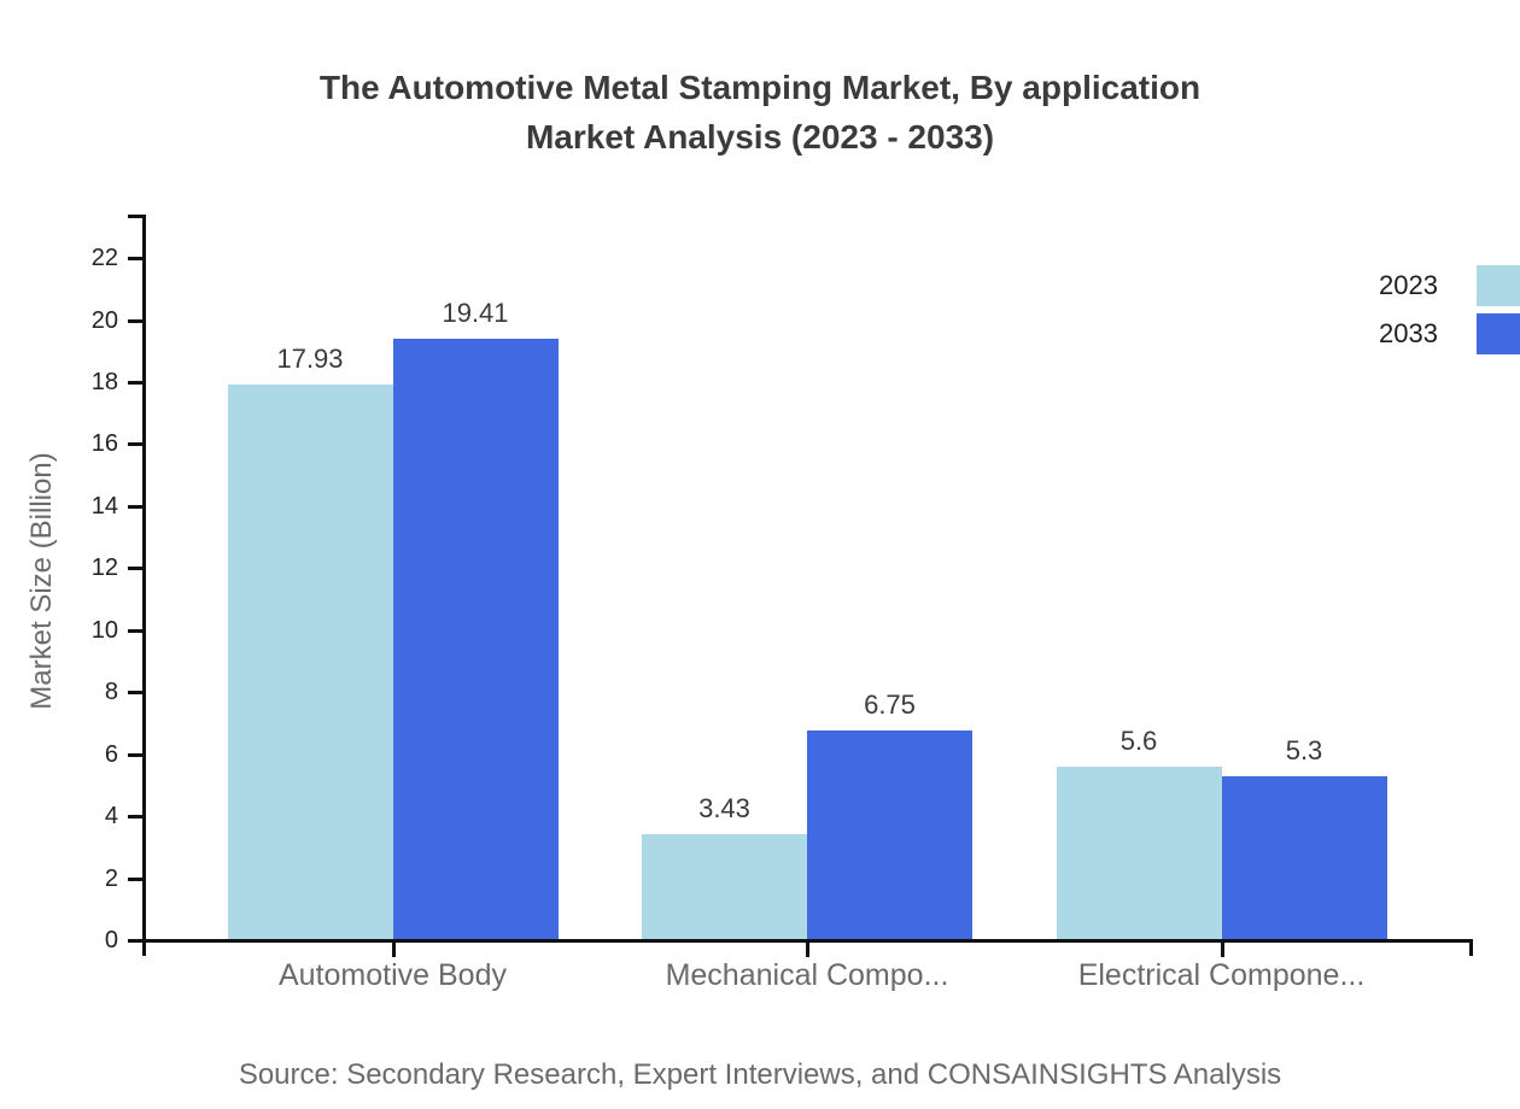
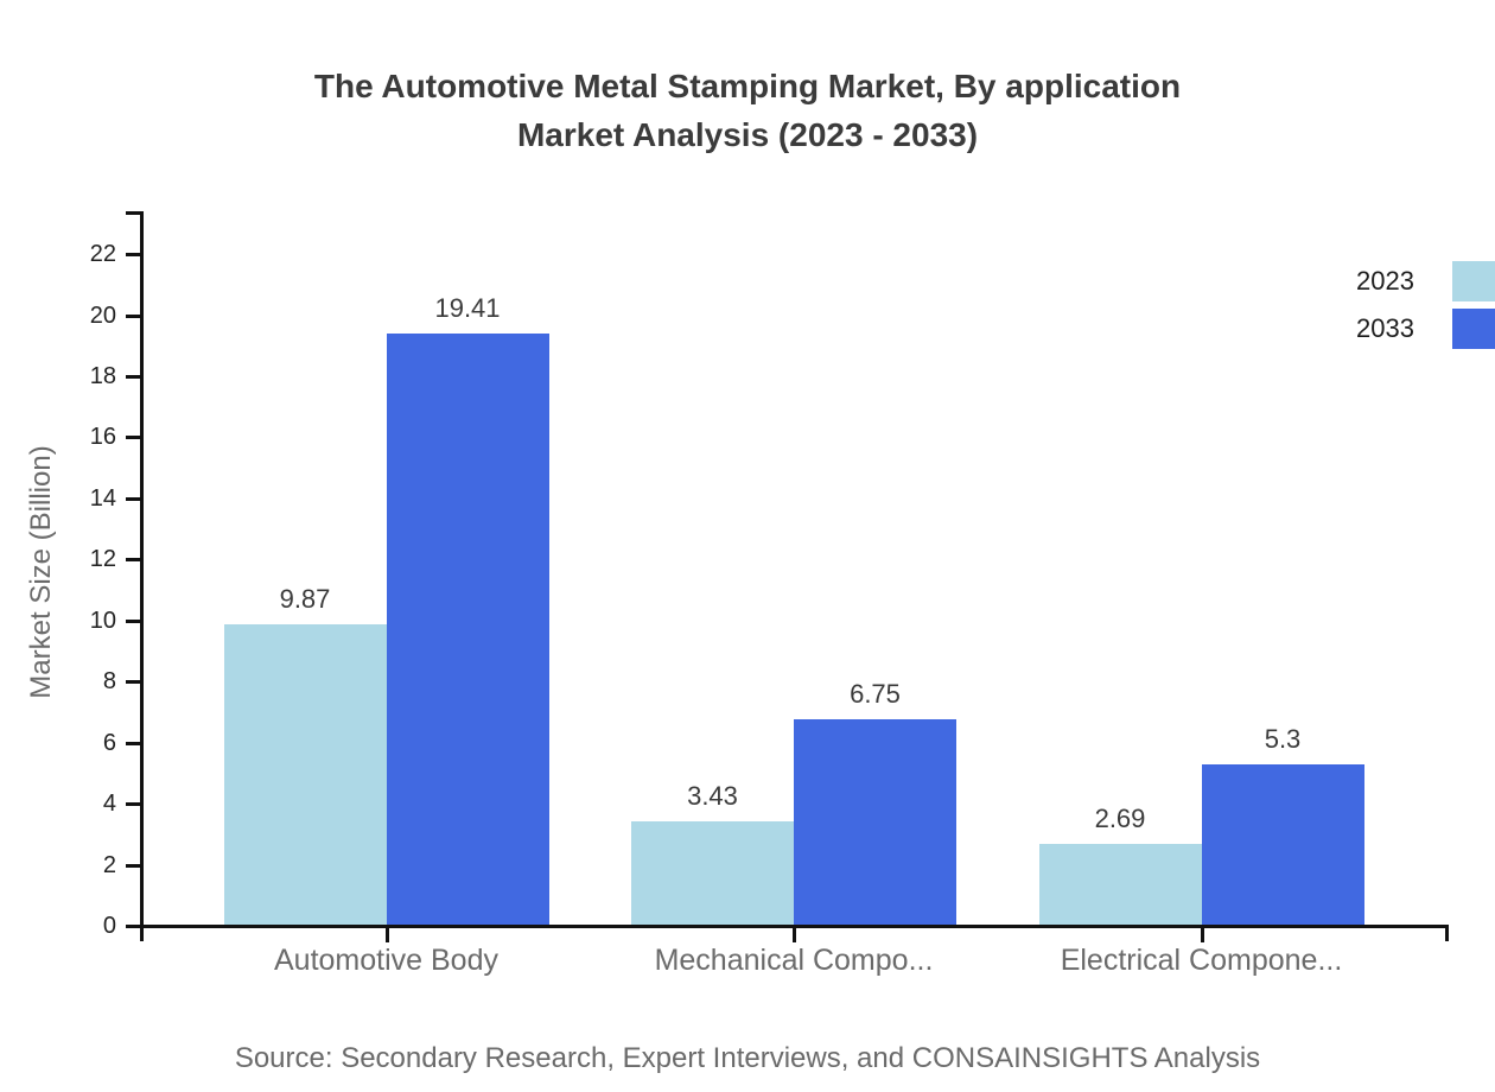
2023/Automotive Body: 17.93 -> 9.87
2023/Electrical Compone...: 5.6 -> 2.69
